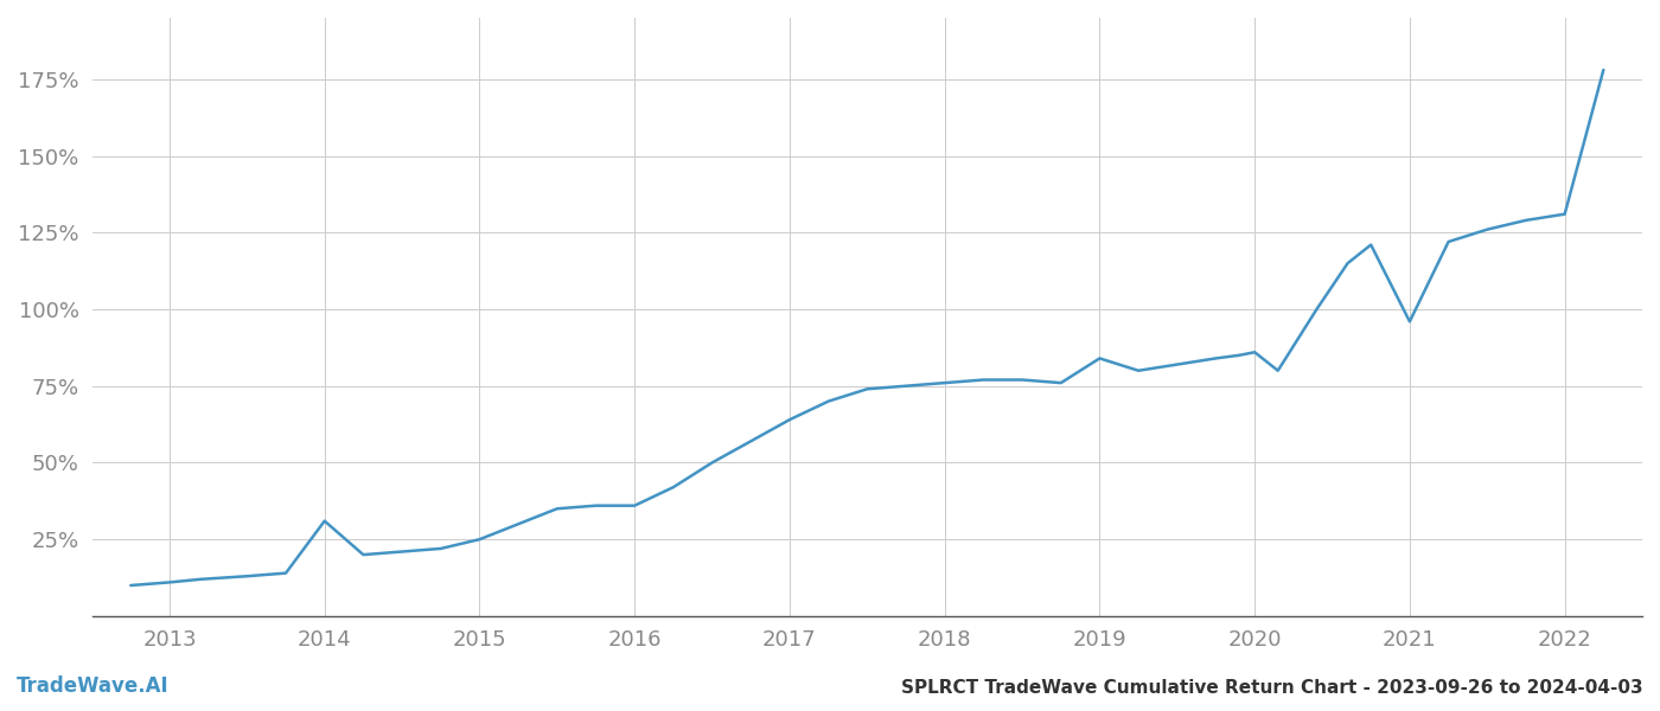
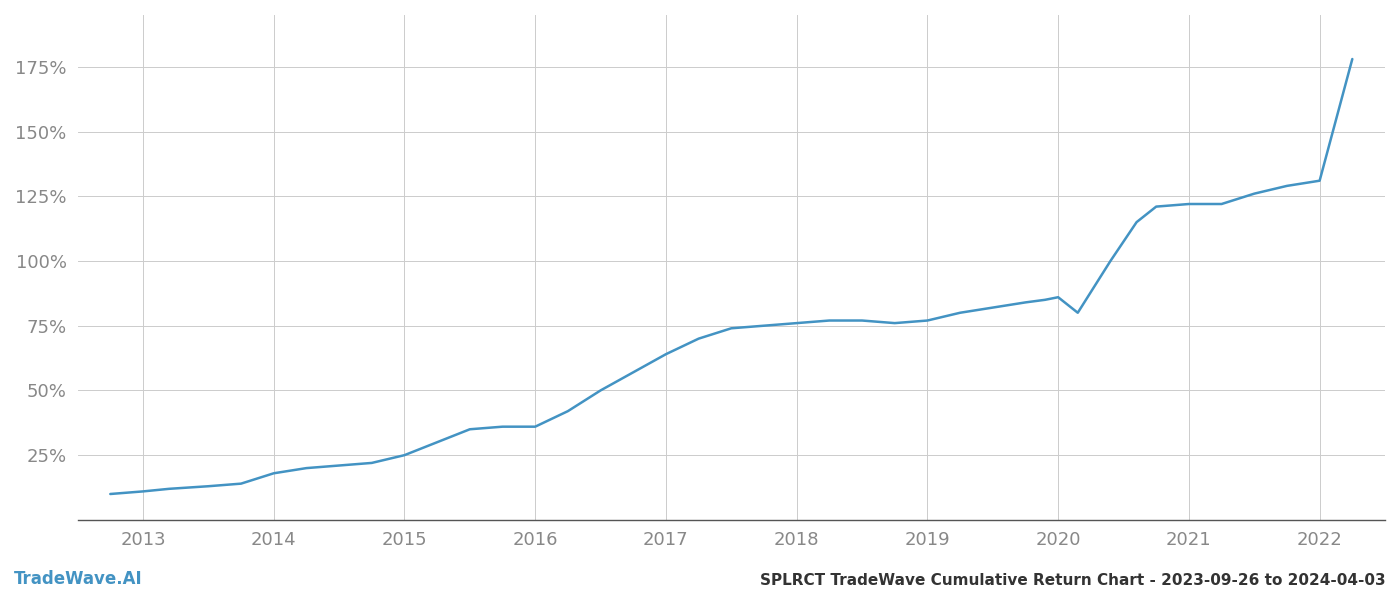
2014: 31% -> 18%
2019: 84% -> 77%
2021: 96% -> 122%
